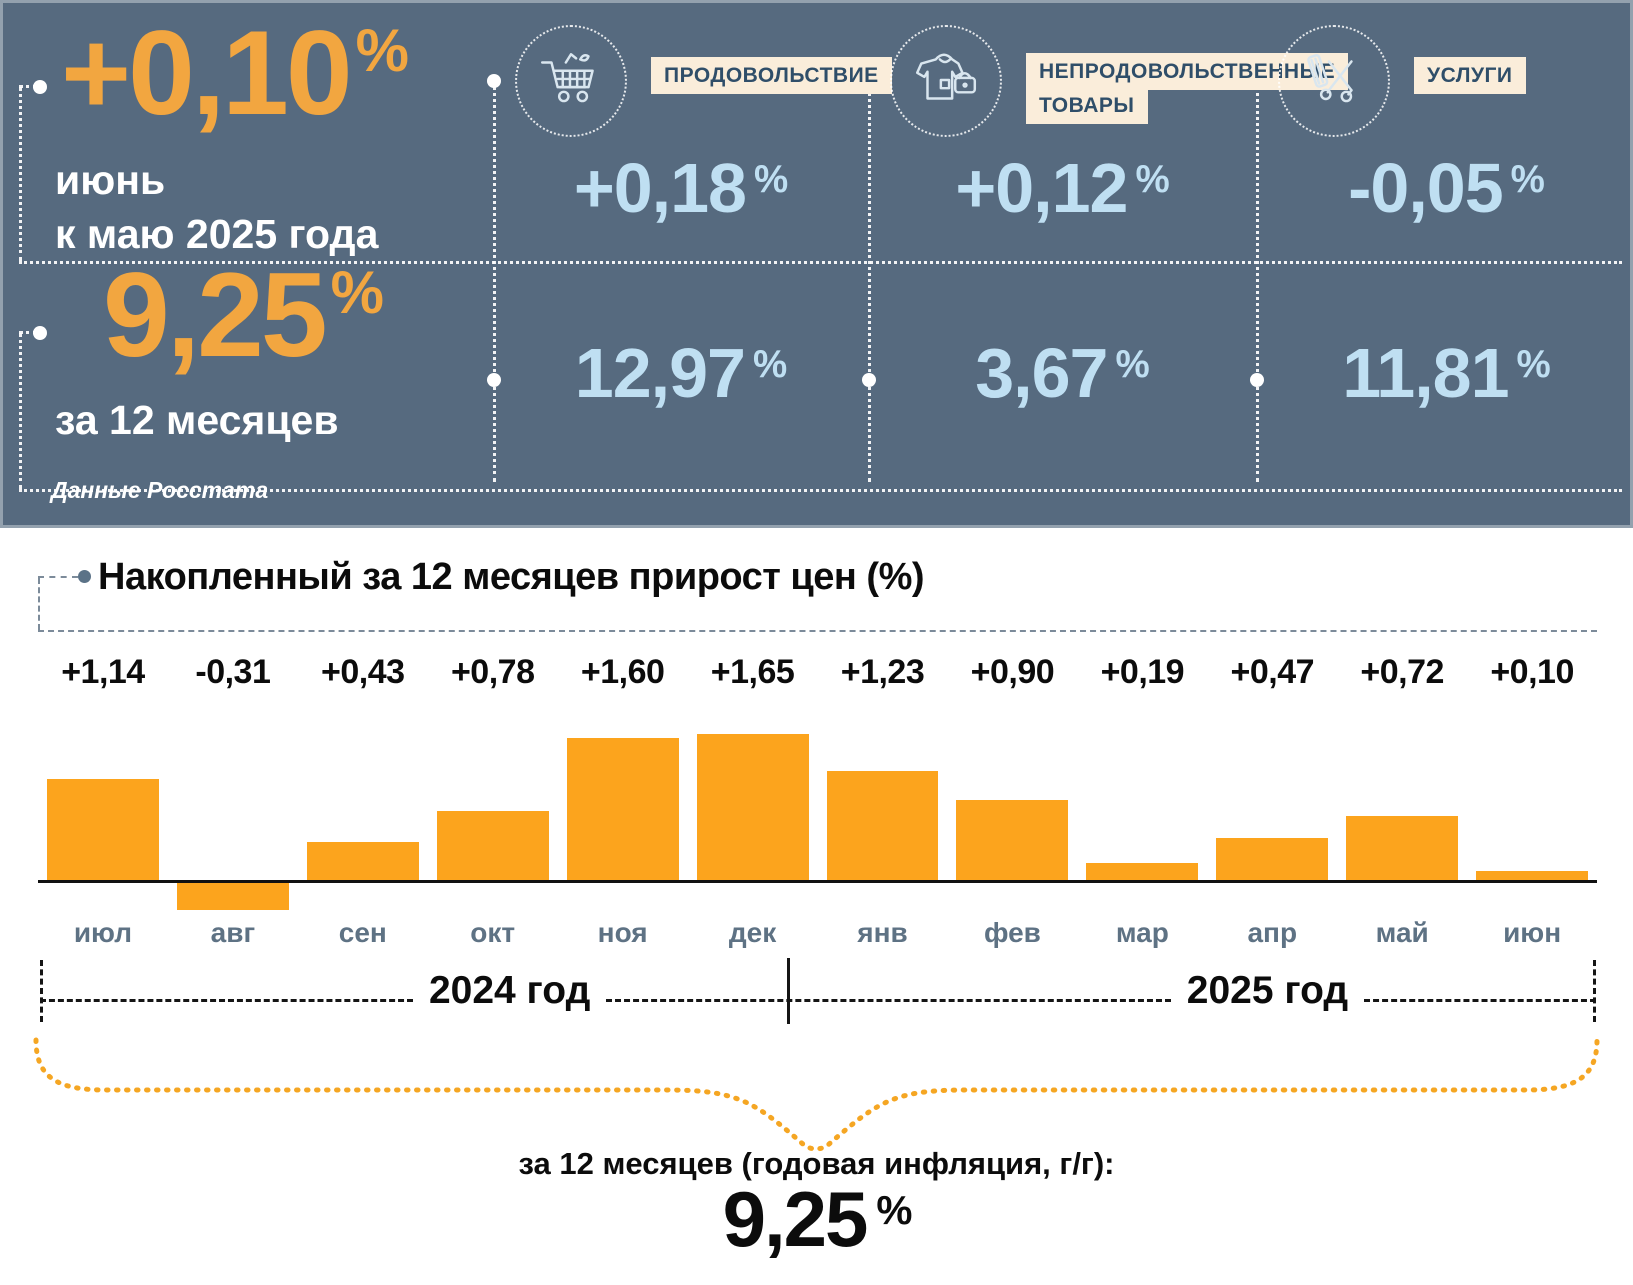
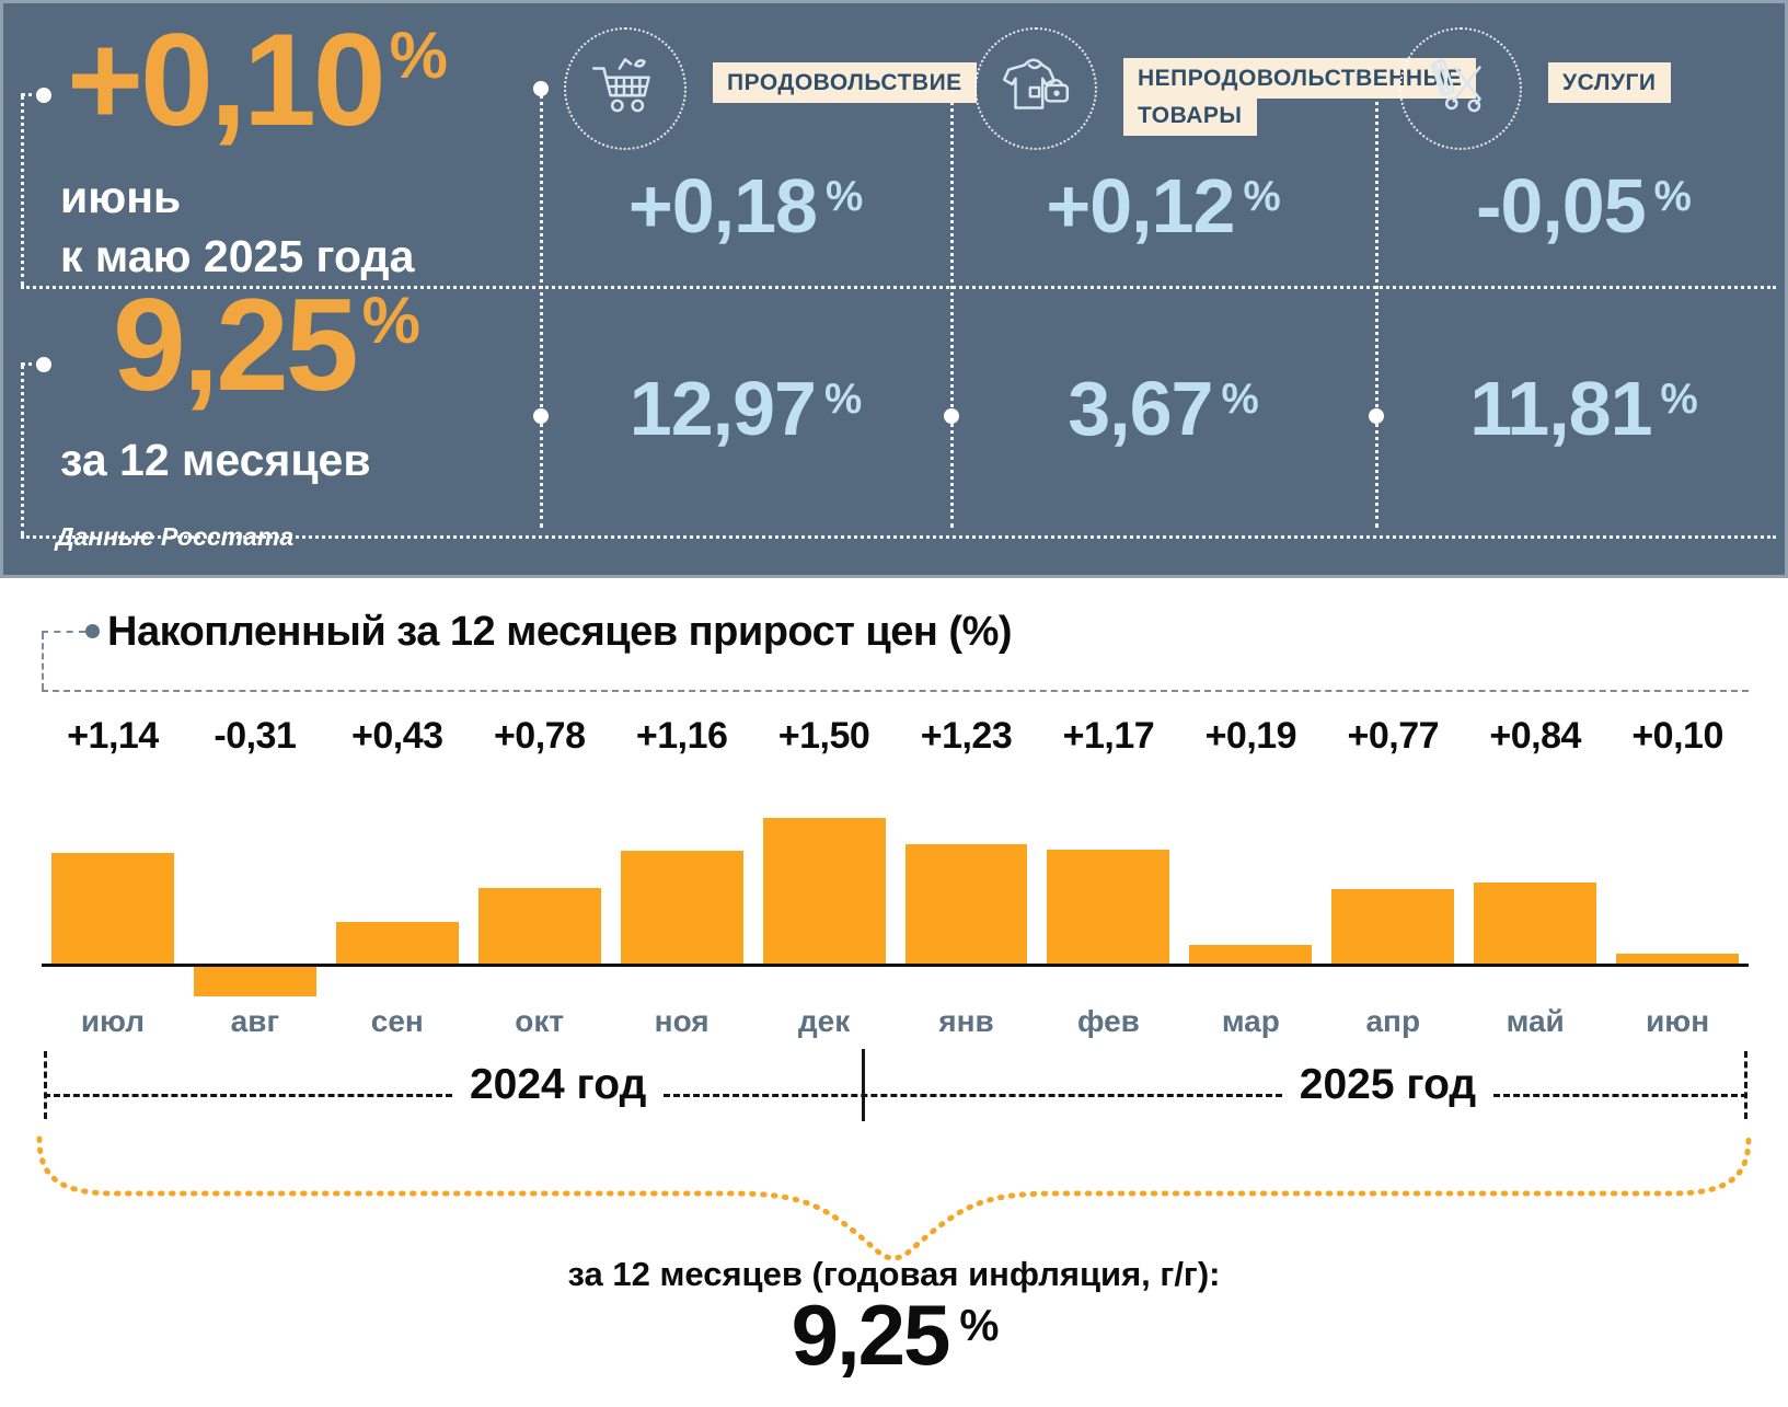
ноя: +1,60 -> +1,16
дек: +1,65 -> +1,50
фев: +0,90 -> +1,17
апр: +0,47 -> +0,77
май: +0,72 -> +0,84
